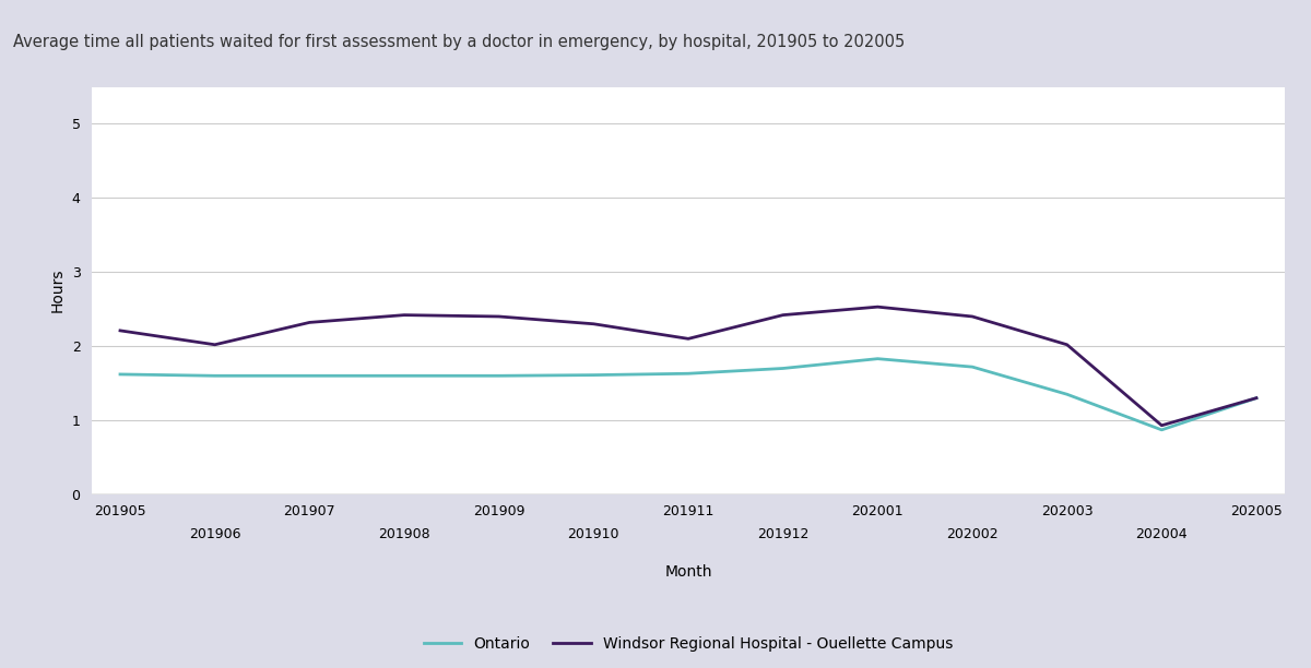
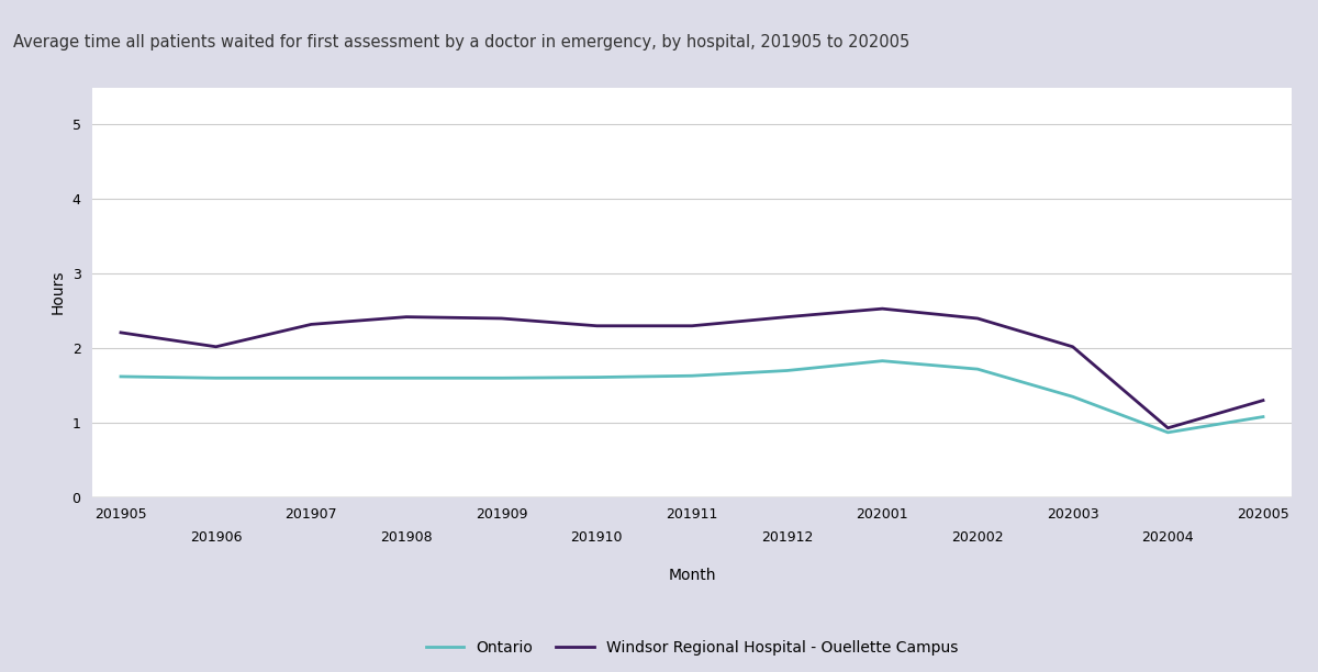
Windsor Regional Hospital - Ouellette Campus/201911: 2.10 -> 2.30
Ontario/202005: 1.30 -> 1.08
